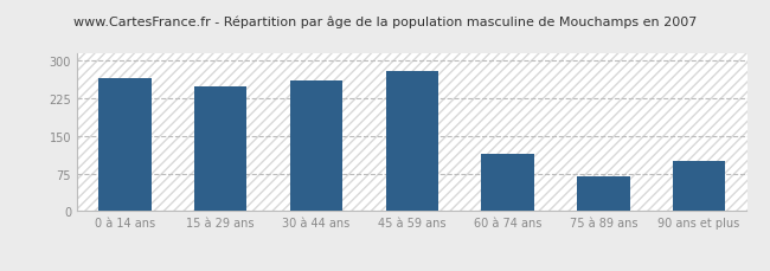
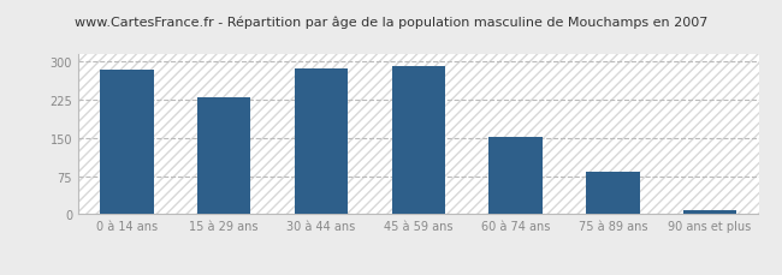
0 à 14 ans: 265 -> 284
15 à 29 ans: 250 -> 230
30 à 44 ans: 260 -> 287
45 à 59 ans: 280 -> 292
60 à 74 ans: 115 -> 153
75 à 89 ans: 70 -> 83
90 ans et plus: 100 -> 7
